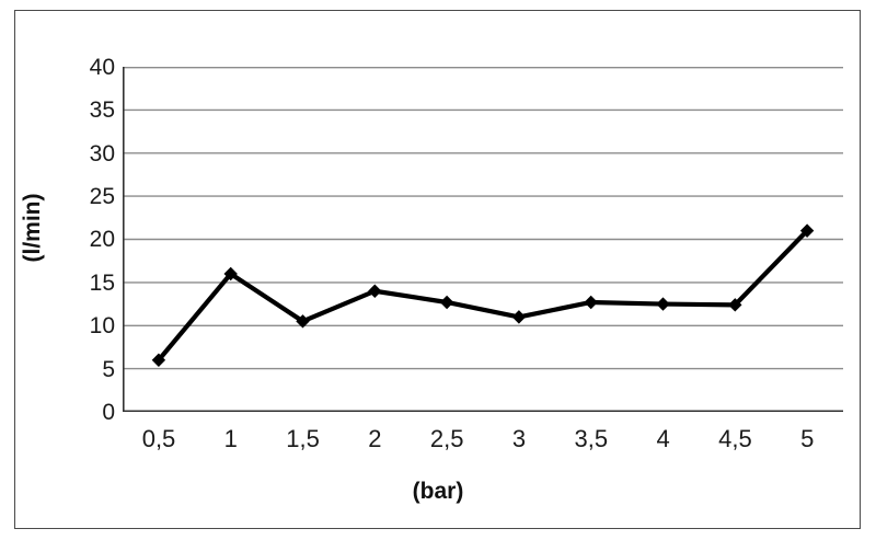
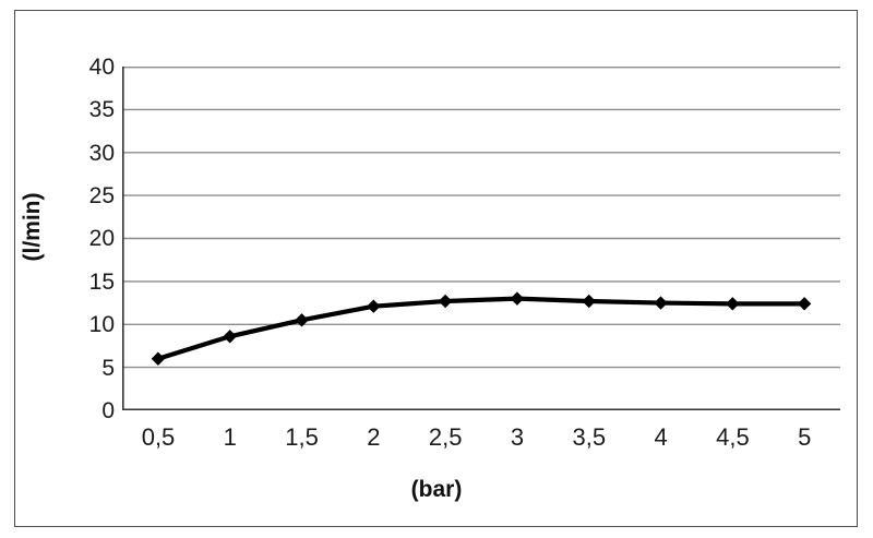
1: 16 -> 9
2: 14 -> 12
3: 11 -> 13
5: 21 -> 12
